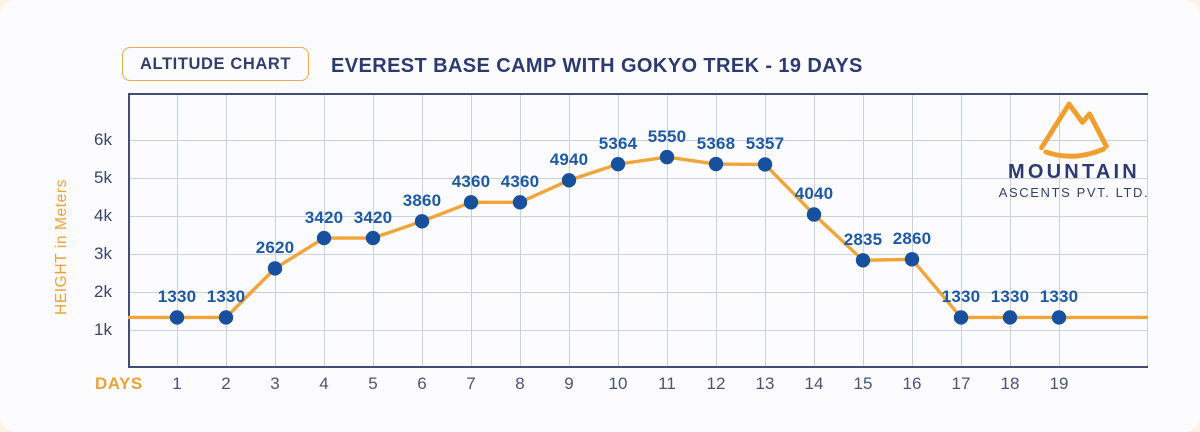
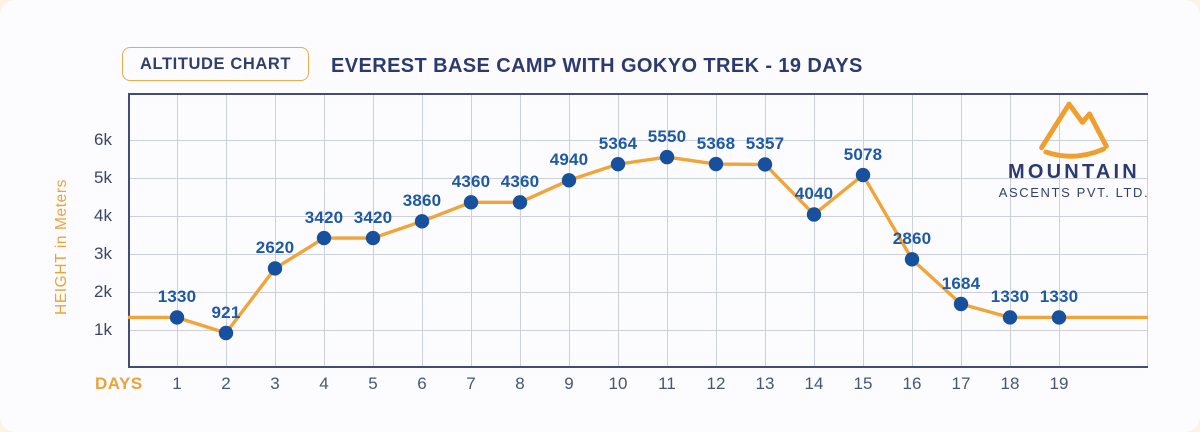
2: 1330 -> 921
15: 2835 -> 5078
17: 1330 -> 1684
